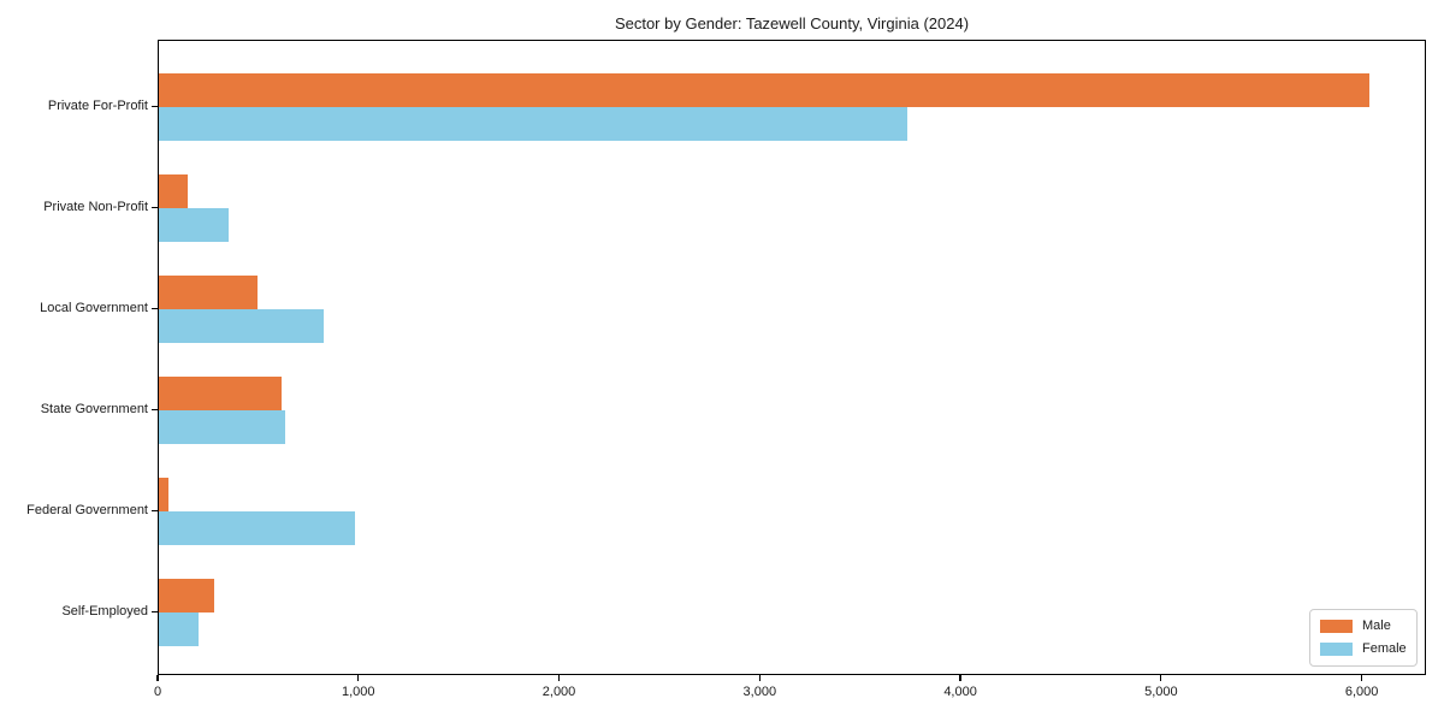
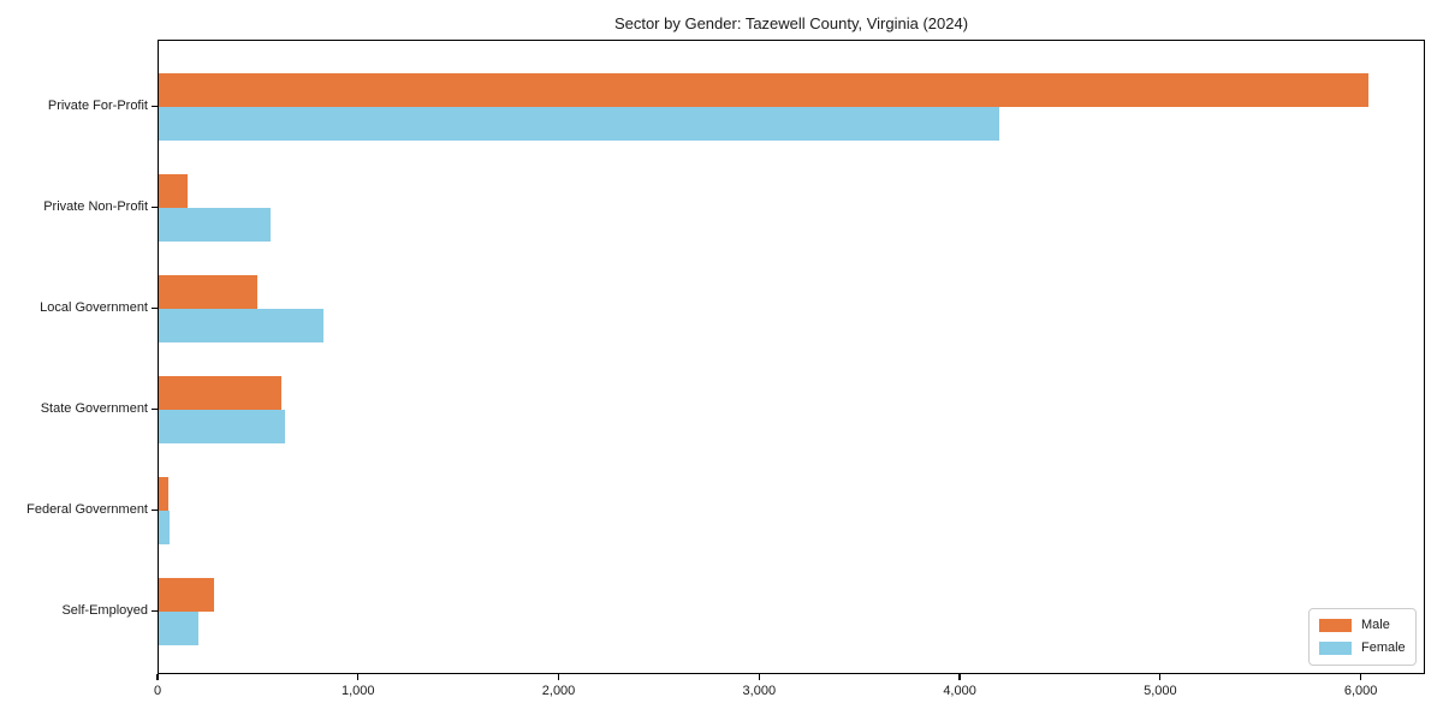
Female/Private For-Profit: 3730 -> 4190
Female/Private Non-Profit: 350 -> 560
Female/Federal Government: 980 -> 60
